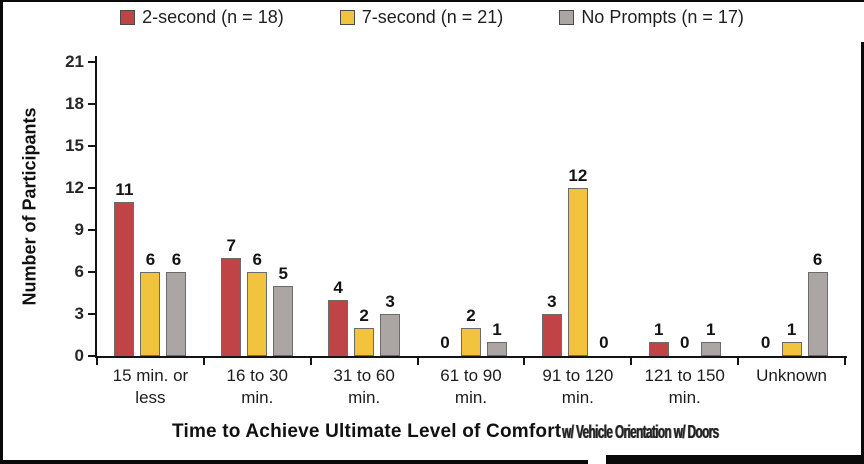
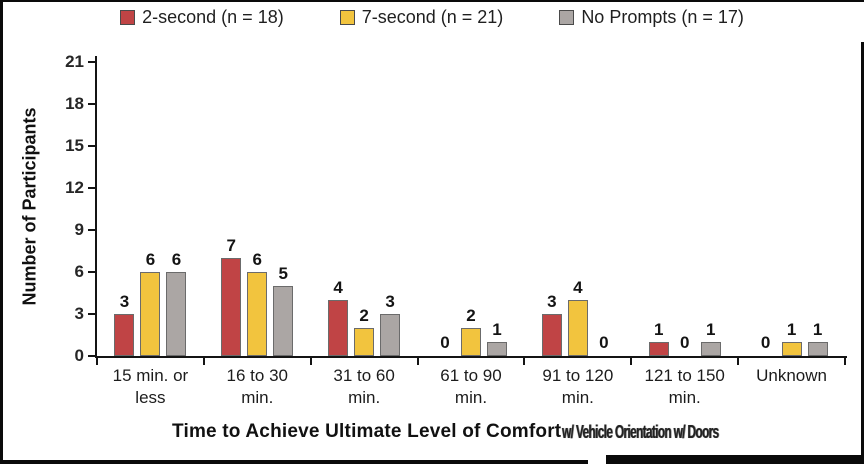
2-second (n = 18)/15 min. or less: 11 -> 3
7-second (n = 21)/91 to 120 min.: 12 -> 4
No Prompts (n = 17)/Unknown: 6 -> 1
